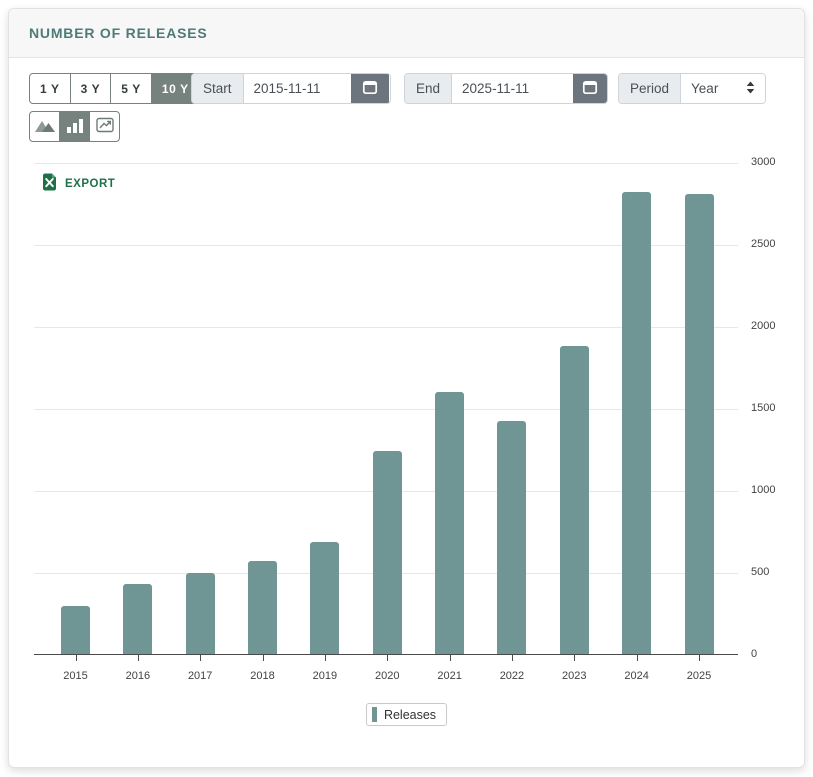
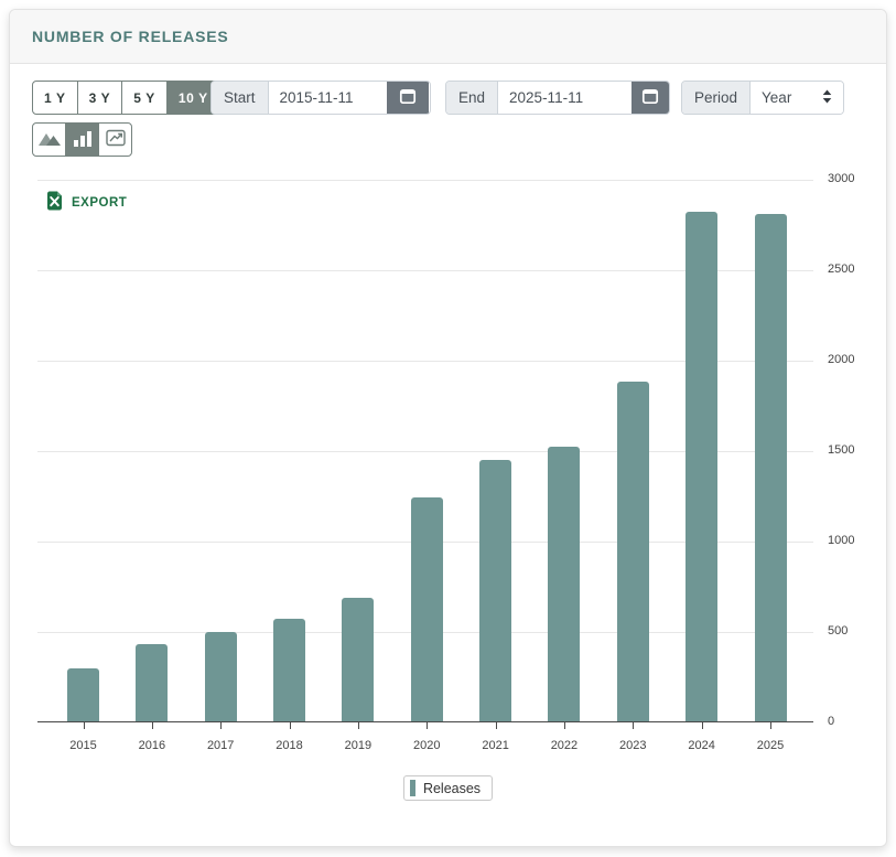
2021: 1600 -> 1440
2022: 1420 -> 1520
